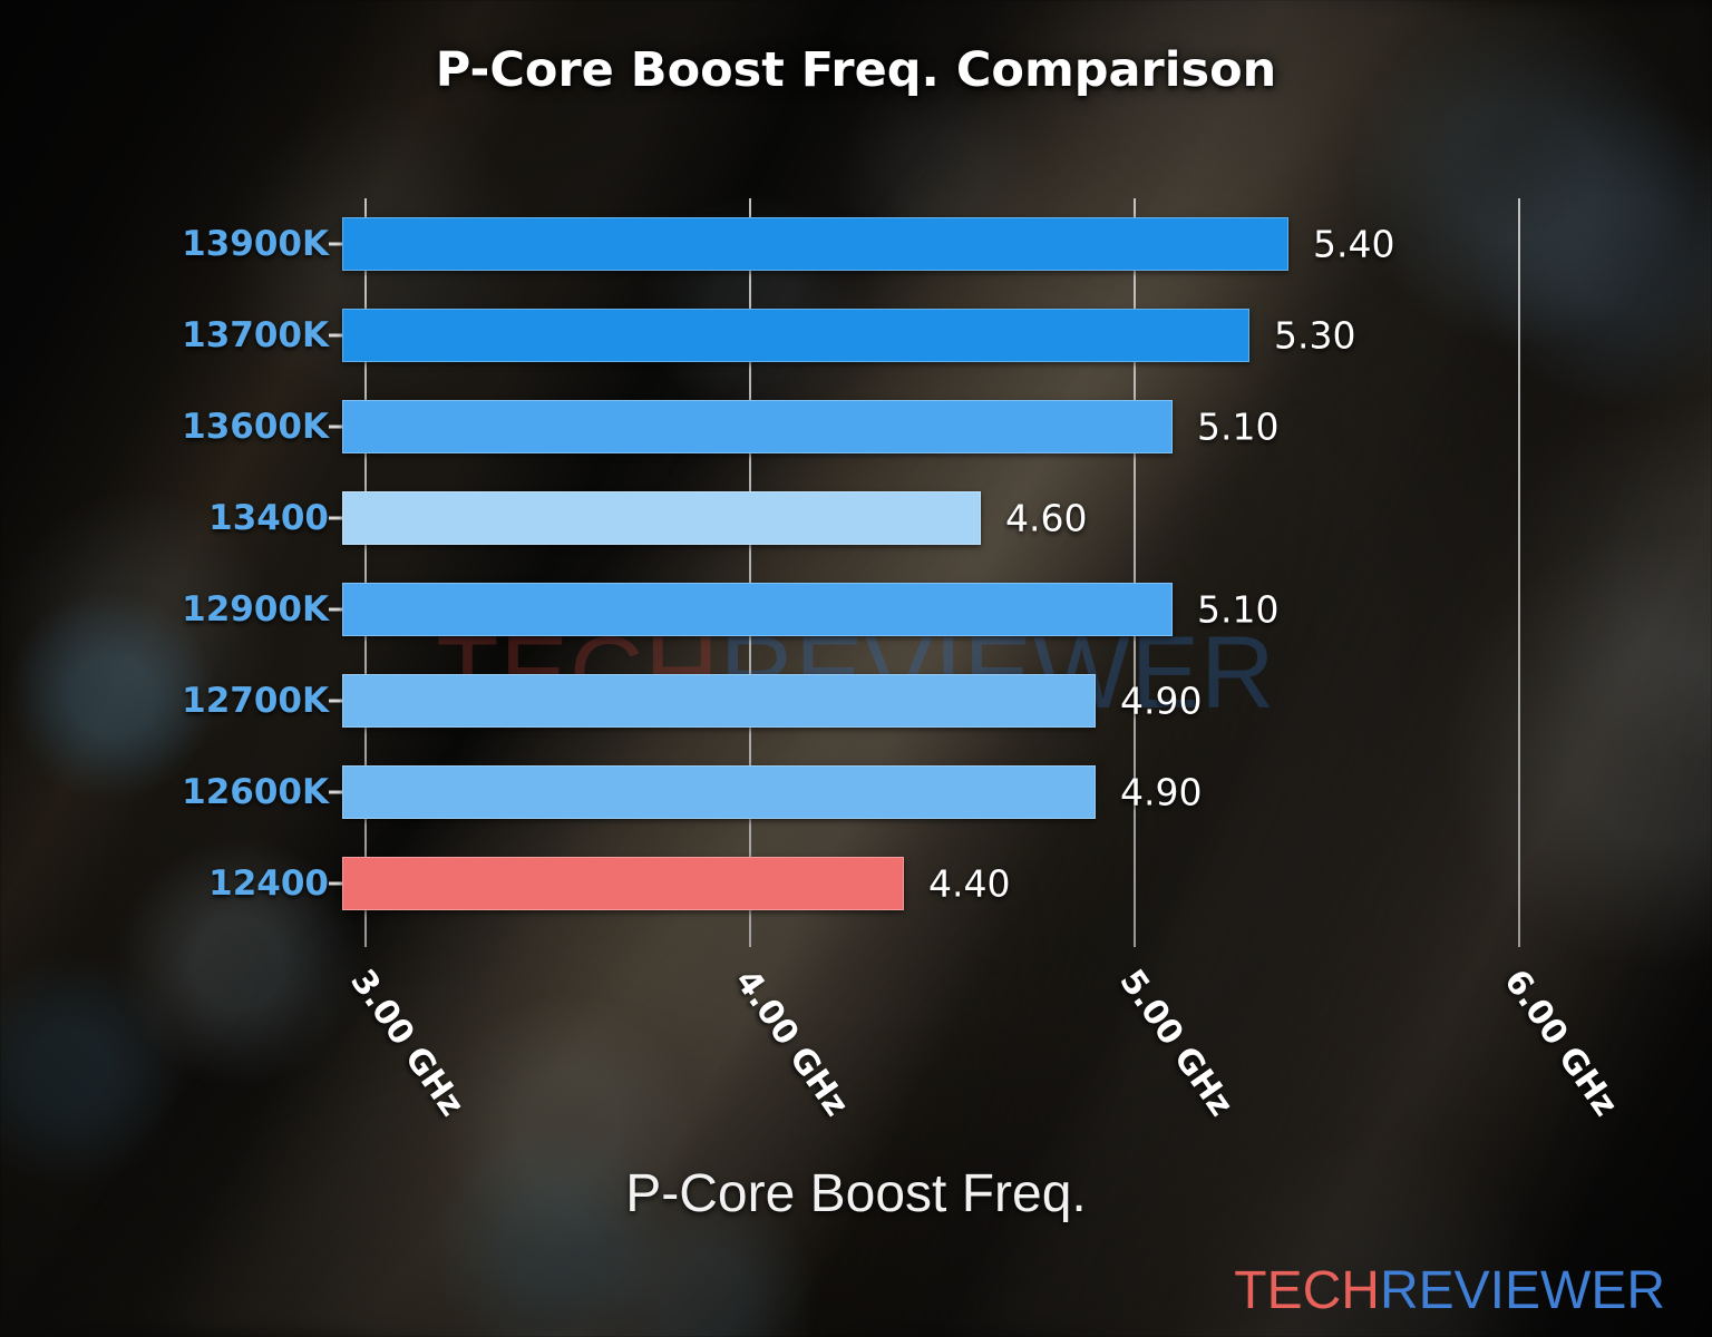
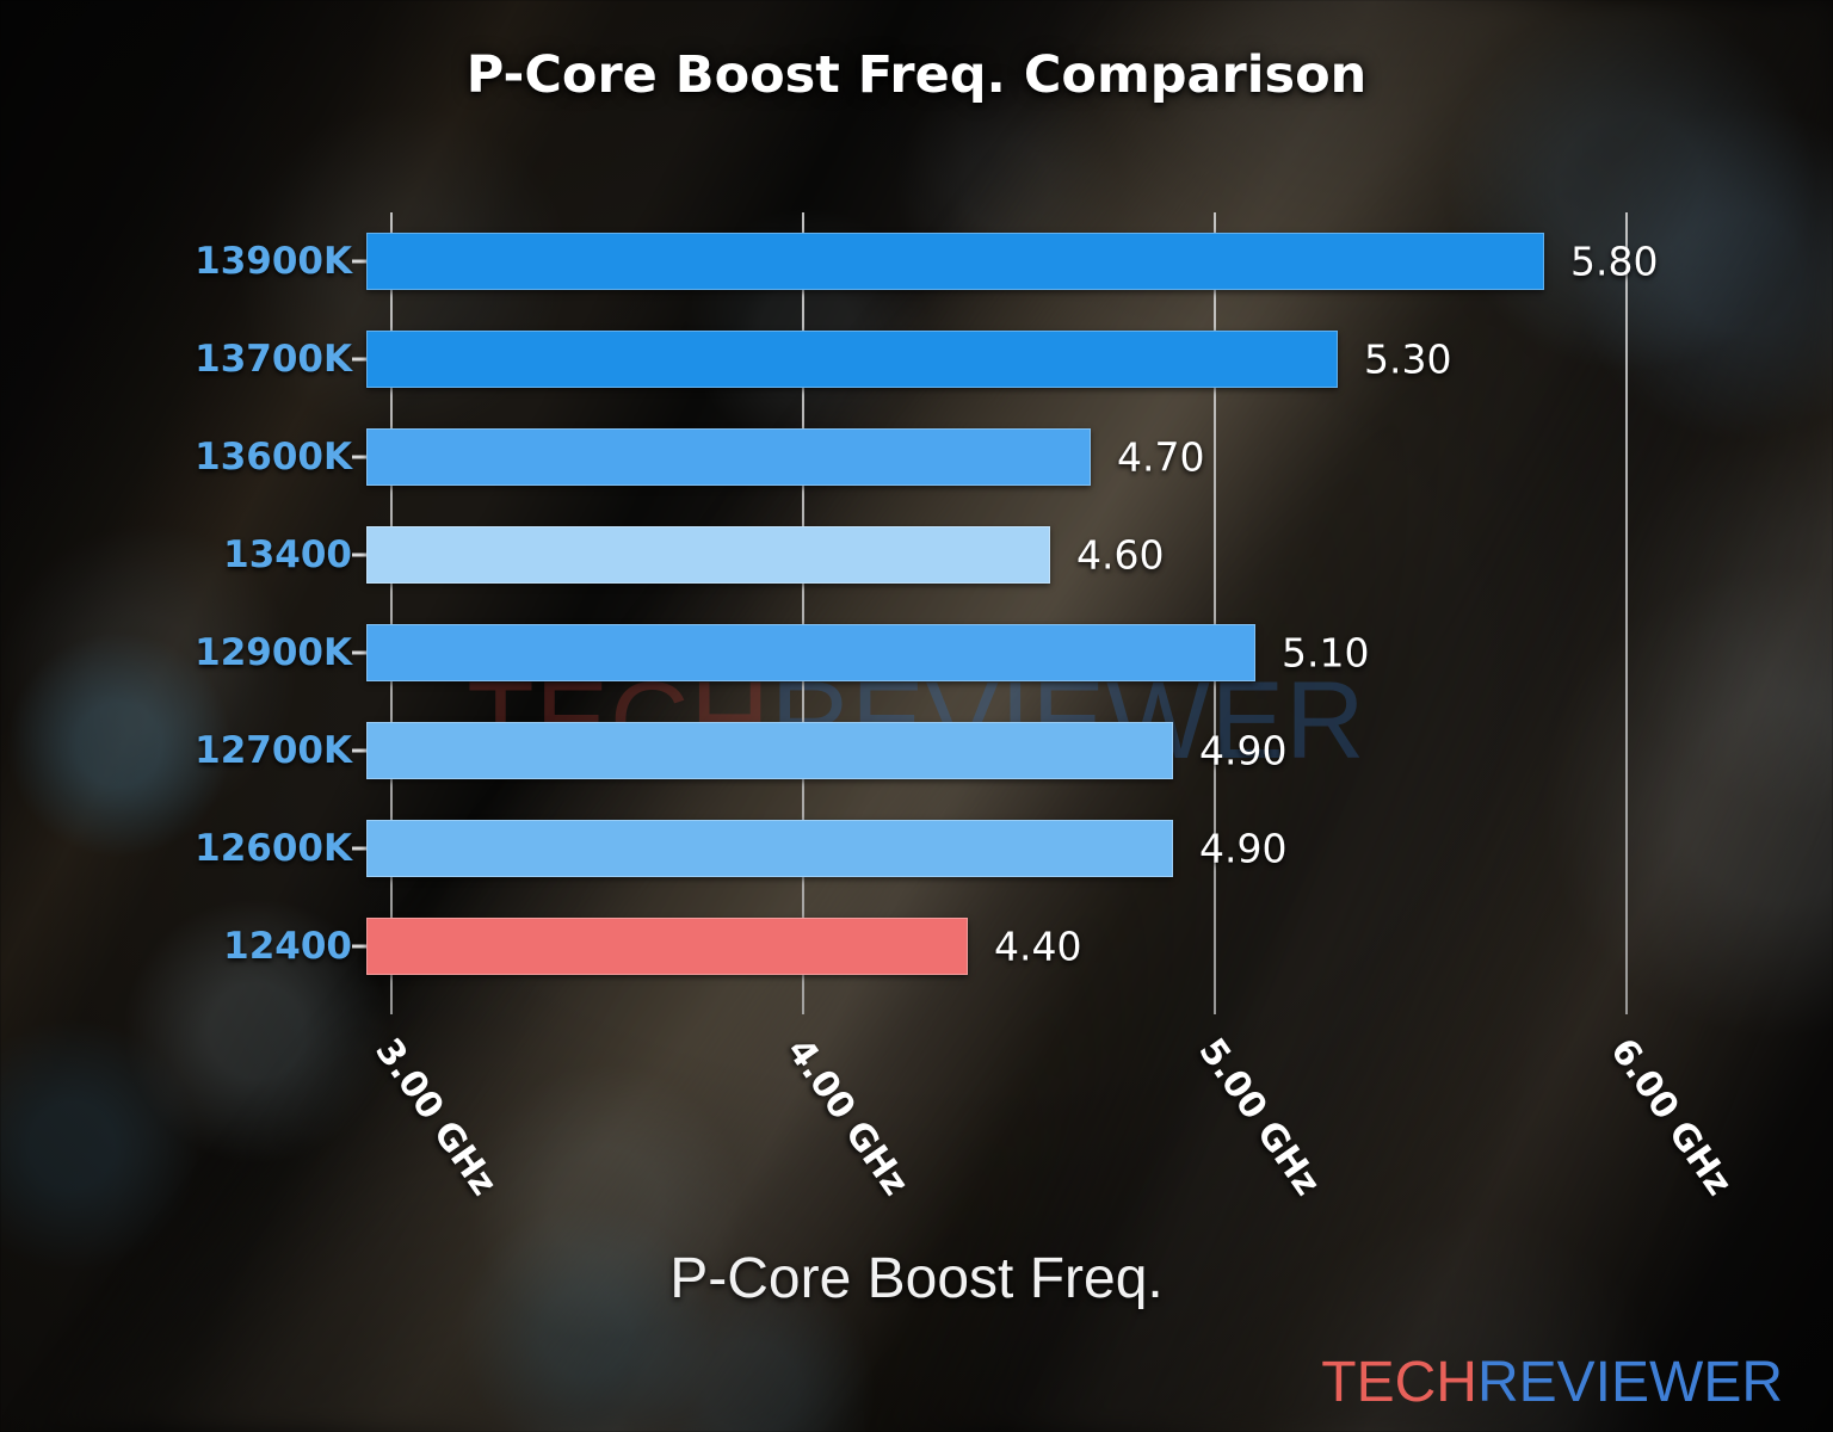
13900K: 5.40 -> 5.80
13600K: 5.10 -> 4.70
